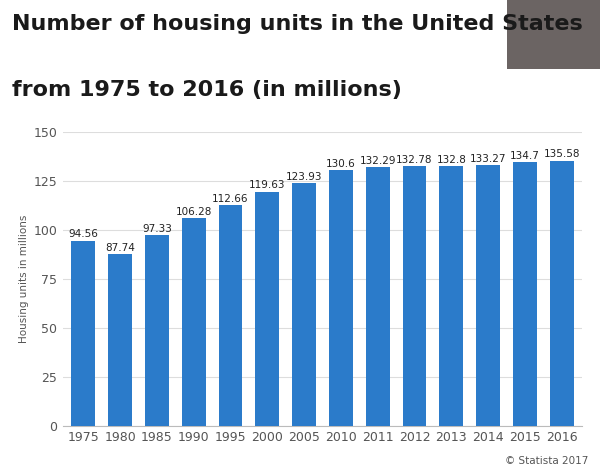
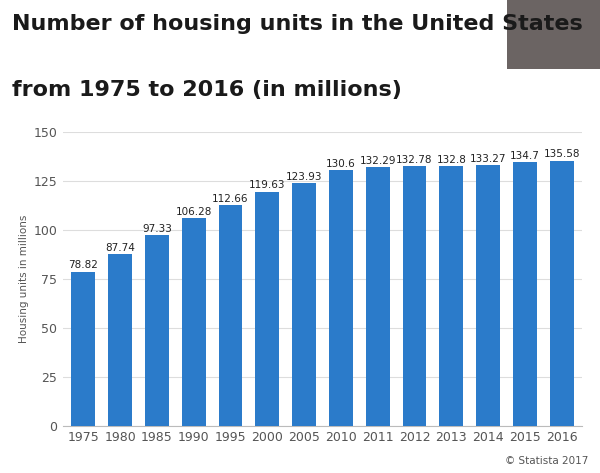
1975: 94.56 -> 78.82
